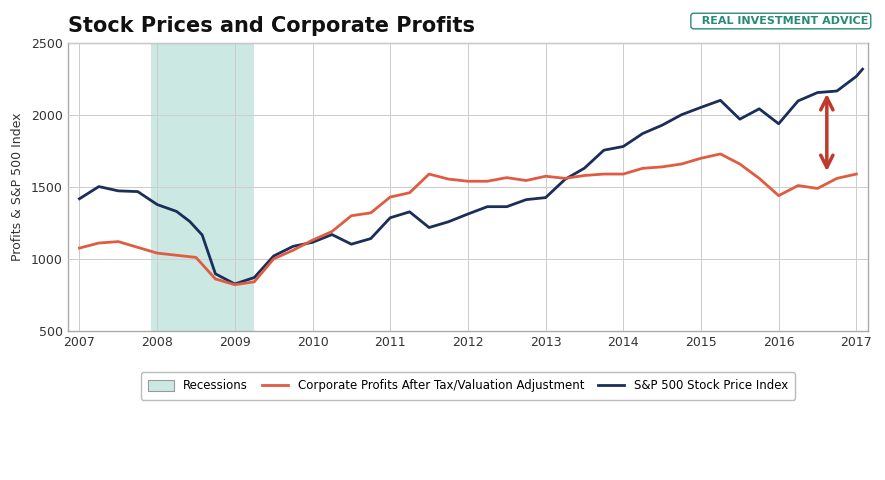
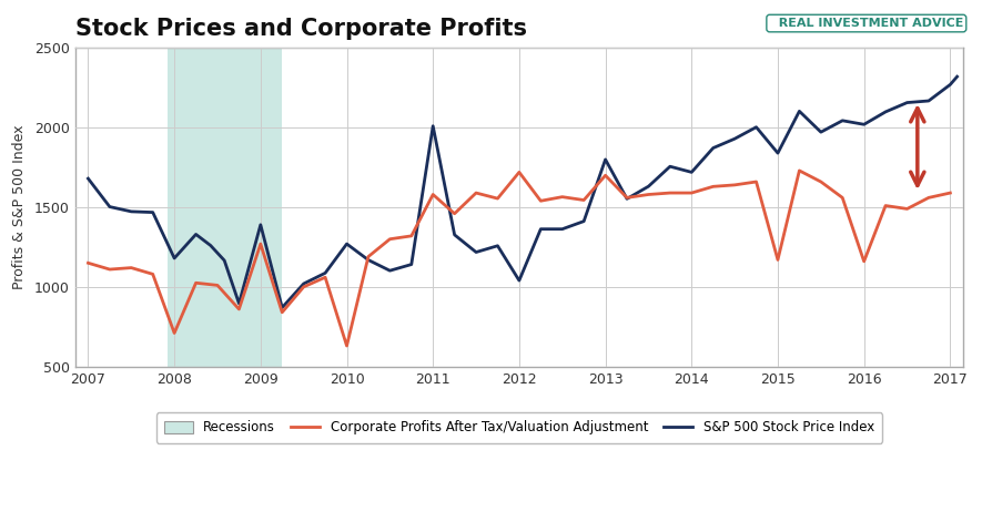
S&P 500 Stock Price Index/2007: 1420 -> 1680
Corporate Profits After Tax/Valuation Adjustment/2007: 1080 -> 1150
S&P 500 Stock Price Index/2008: 1380 -> 1180
Corporate Profits After Tax/Valuation Adjustment/2008: 1040 -> 710
S&P 500 Stock Price Index/2009: 820 -> 1390
Corporate Profits After Tax/Valuation Adjustment/2009: 820 -> 1270
S&P 500 Stock Price Index/2010: 1120 -> 1270
Corporate Profits After Tax/Valuation Adjustment/2010: 1130 -> 630
S&P 500 Stock Price Index/2011: 1290 -> 2010
Corporate Profits After Tax/Valuation Adjustment/2011: 1430 -> 1580
S&P 500 Stock Price Index/2012: 1310 -> 1040
Corporate Profits After Tax/Valuation Adjustment/2012: 1540 -> 1720
S&P 500 Stock Price Index/2013: 1430 -> 1800
Corporate Profits After Tax/Valuation Adjustment/2013: 1580 -> 1700
S&P 500 Stock Price Index/2014: 1780 -> 1720
S&P 500 Stock Price Index/2015: 2050 -> 1840
Corporate Profits After Tax/Valuation Adjustment/2015: 1700 -> 1170
S&P 500 Stock Price Index/2016: 1940 -> 2020
Corporate Profits After Tax/Valuation Adjustment/2016: 1440 -> 1160
